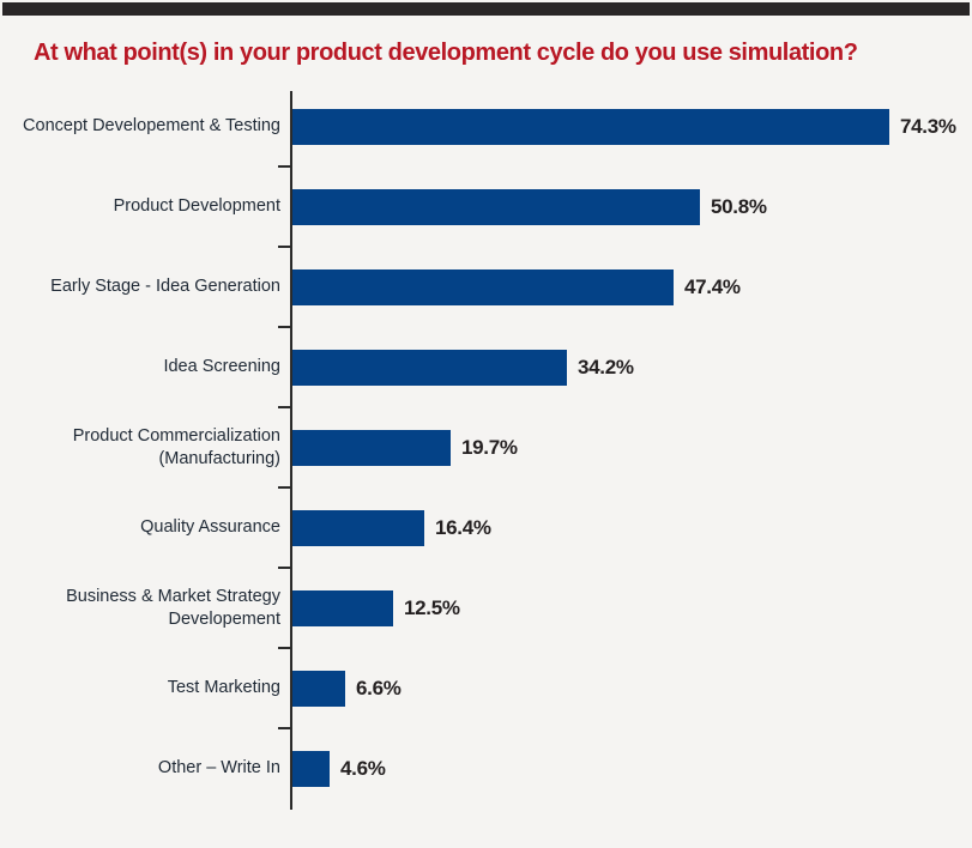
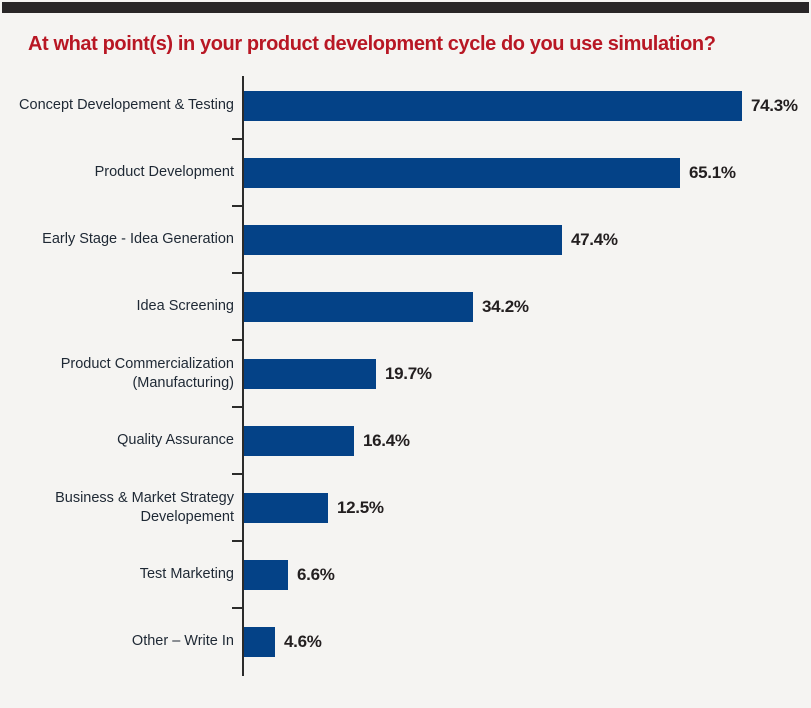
Product Development: 50.8% -> 65.1%
